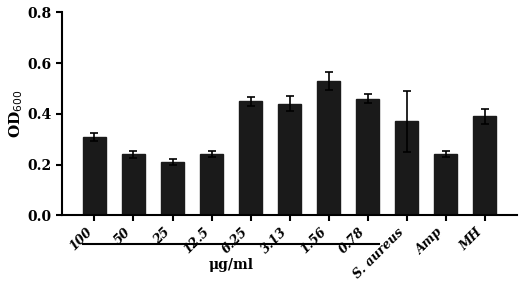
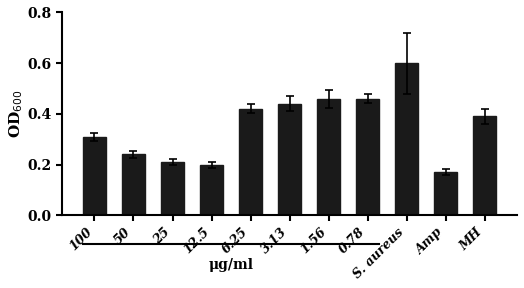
12.5: 0.24 -> 0.20
6.25: 0.45 -> 0.42
1.56: 0.53 -> 0.46
S. aureus: 0.37 -> 0.60
Amp: 0.24 -> 0.17
